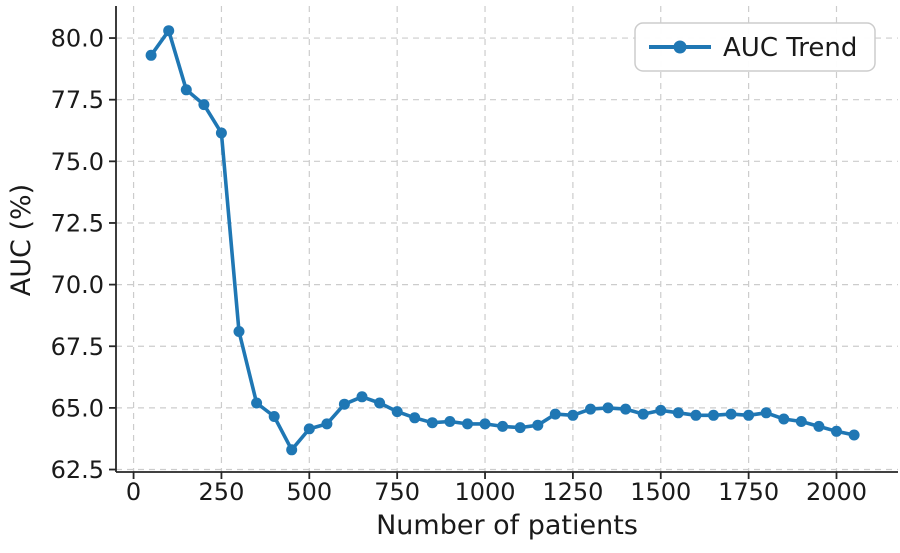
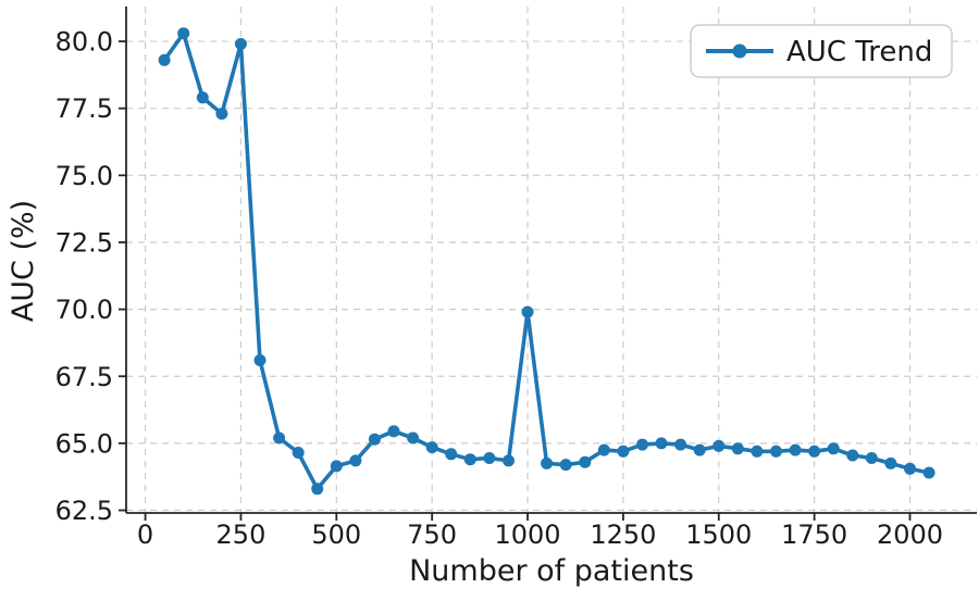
250: 76.2 -> 79.9
1000: 64.3 -> 69.9
